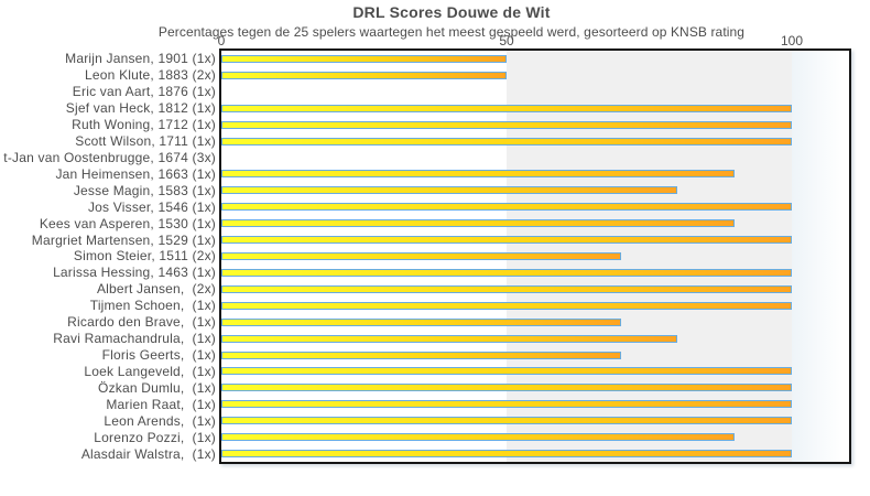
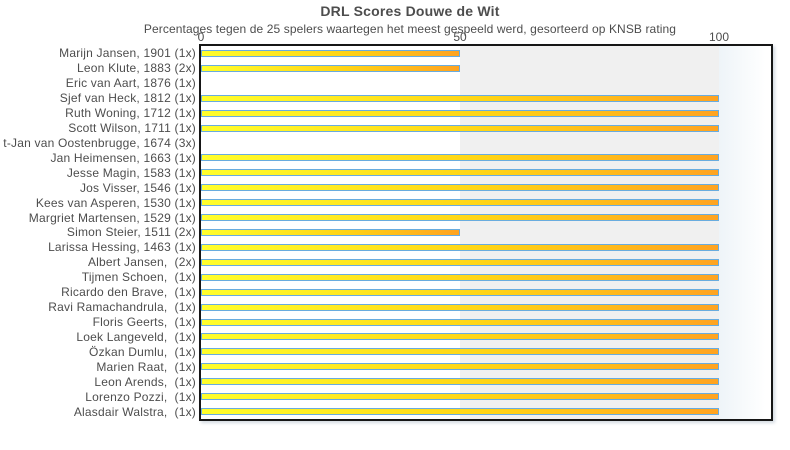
Jan Heimensen, 1663 (1x): 90 -> 100
Jesse Magin, 1583 (1x): 80 -> 100
Kees van Asperen, 1530 (1x): 90 -> 100
Simon Steier, 1511 (2x): 70 -> 50
Ricardo den Brave, (1x): 70 -> 100
Ravi Ramachandrula, (1x): 80 -> 100
Floris Geerts, (1x): 70 -> 100
Lorenzo Pozzi, (1x): 90 -> 100
